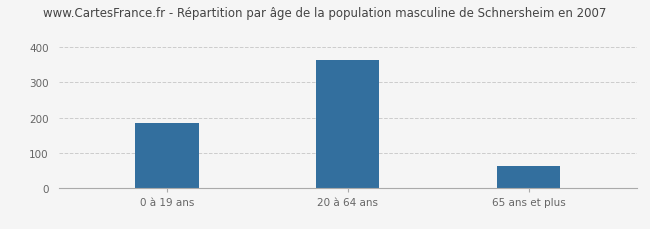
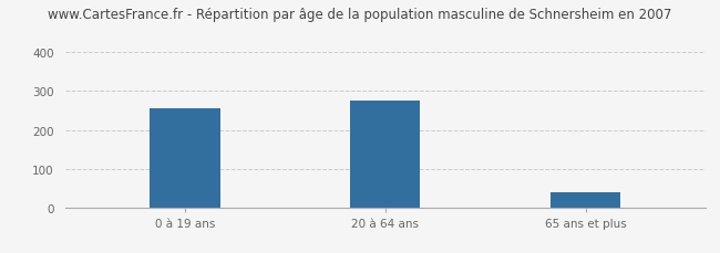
0 à 19 ans: 185 -> 255
20 à 64 ans: 365 -> 275
65 ans et plus: 62 -> 40
